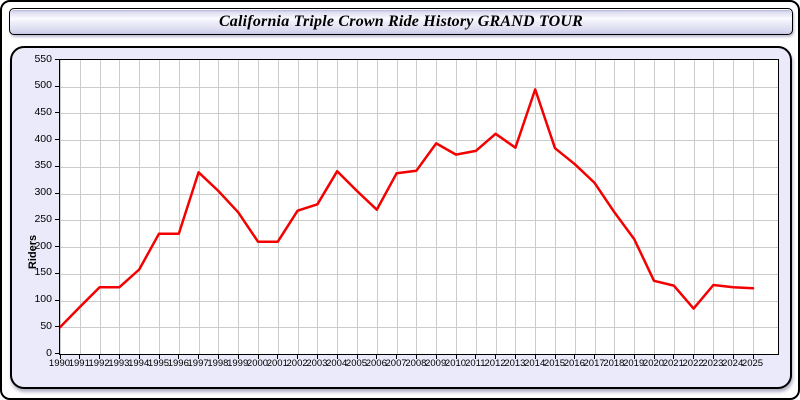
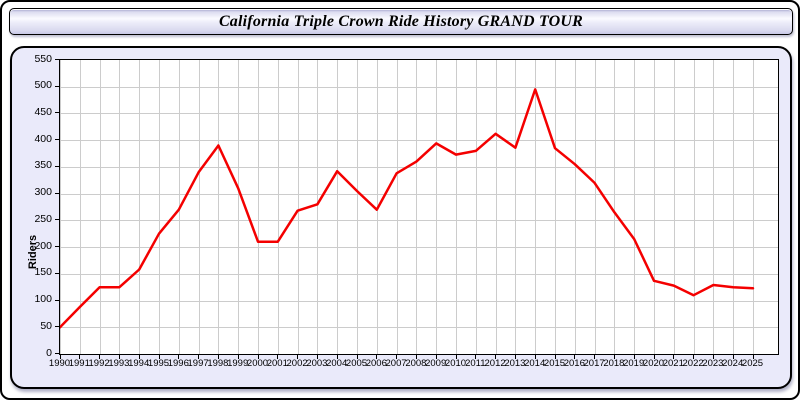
1996: 220 -> 270
1998: 300 -> 390
1999: 260 -> 310
2008: 340 -> 360
2022: 80 -> 110
